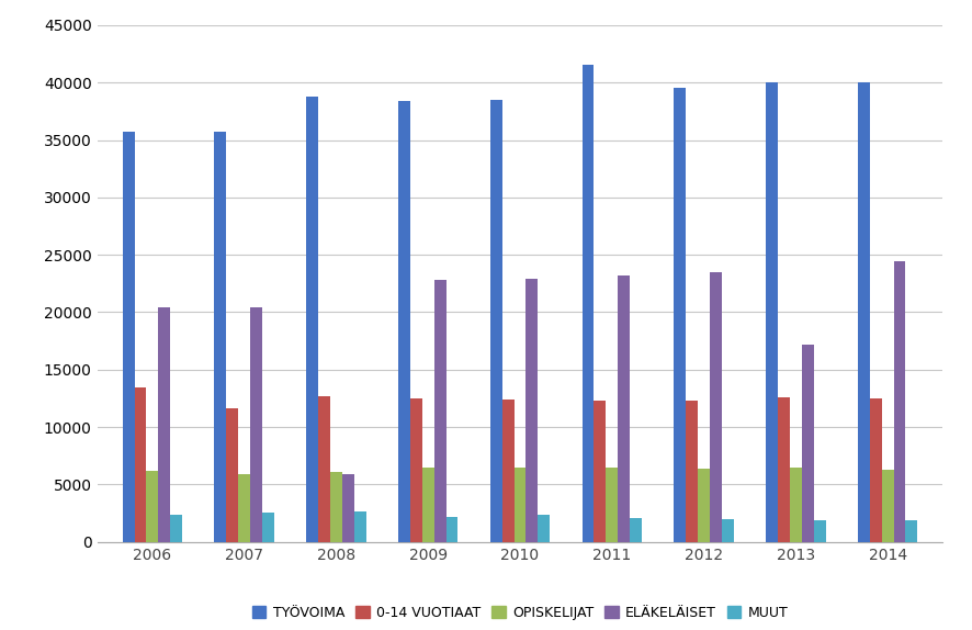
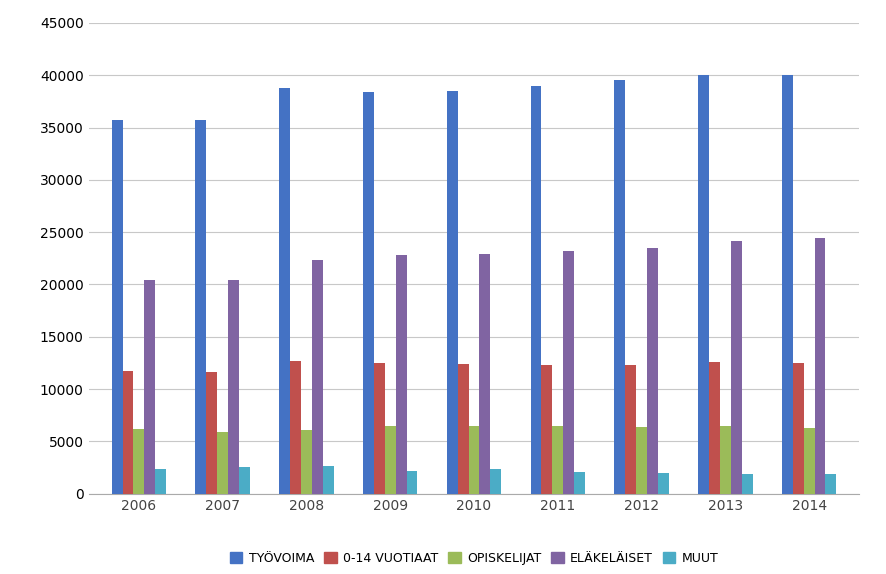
0-14 VUOTIAAT/2006: 13400 -> 11700
ELÄKELÄISET/2008: 5900 -> 22300
TYÖVOIMA/2011: 41600 -> 39000
ELÄKELÄISET/2013: 17200 -> 24200
